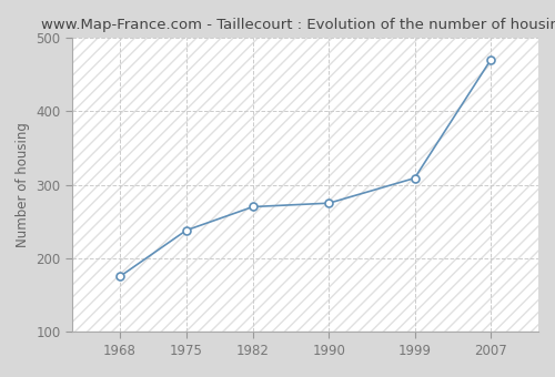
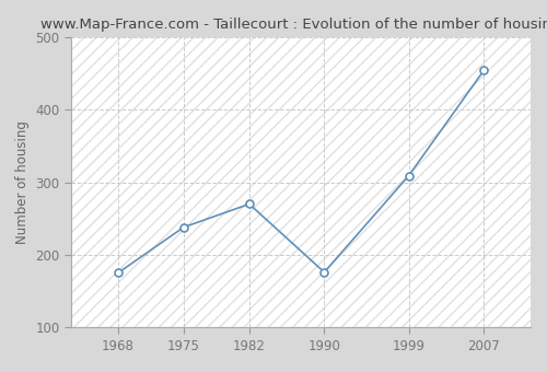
1990: 275 -> 176
2007: 470 -> 454
